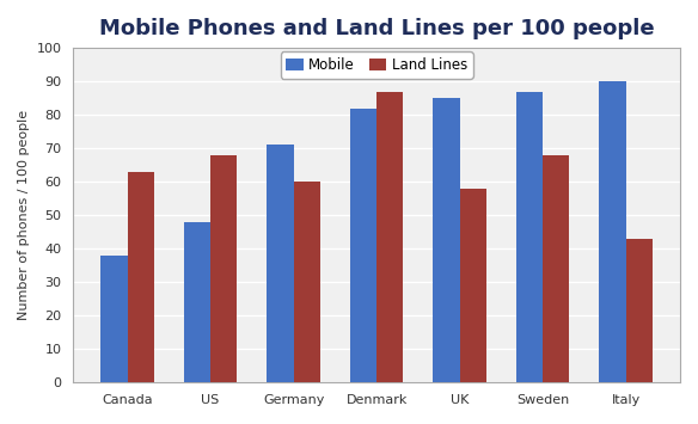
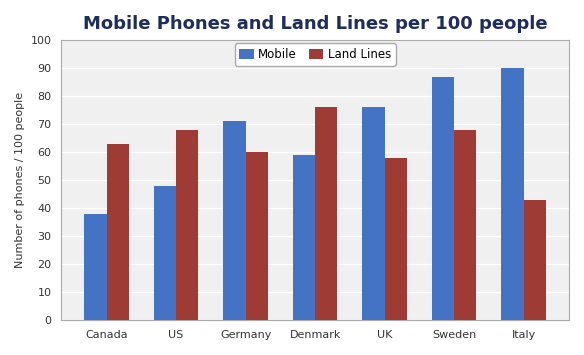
Mobile/Denmark: 82 -> 59
Land Lines/Denmark: 87 -> 76
Mobile/UK: 85 -> 76
